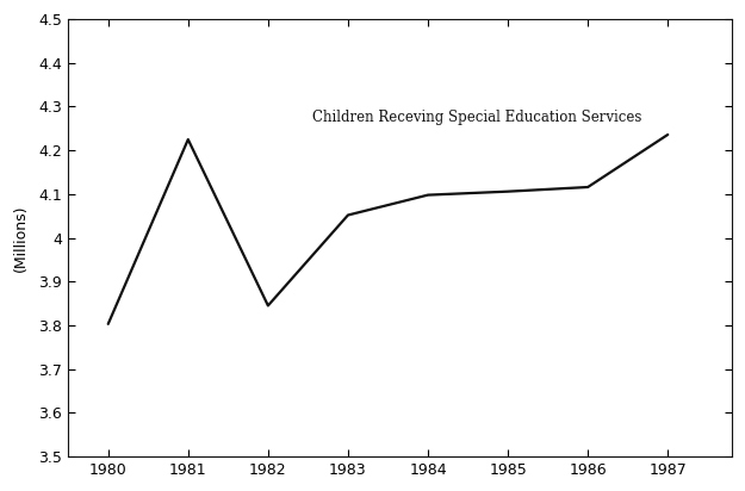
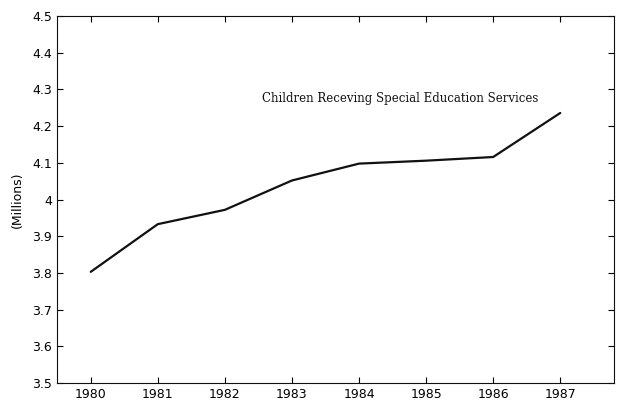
1981: 4.225 -> 3.933
1982: 3.845 -> 3.972
